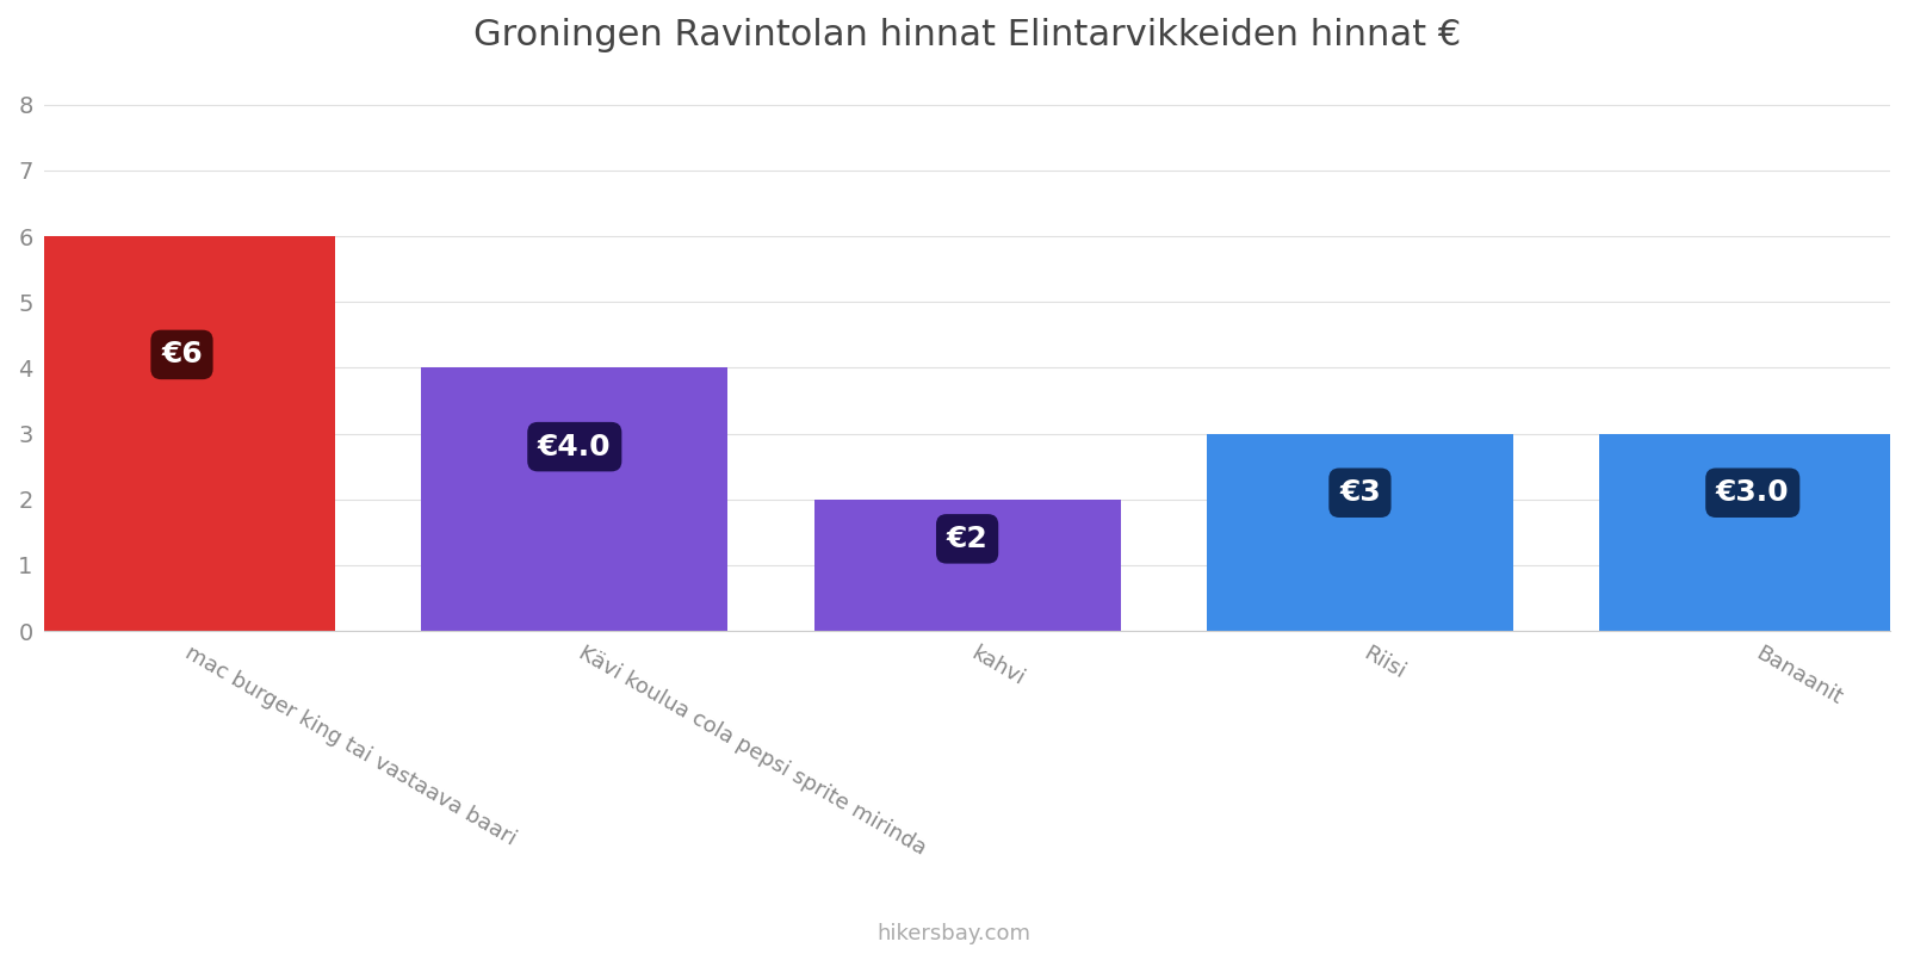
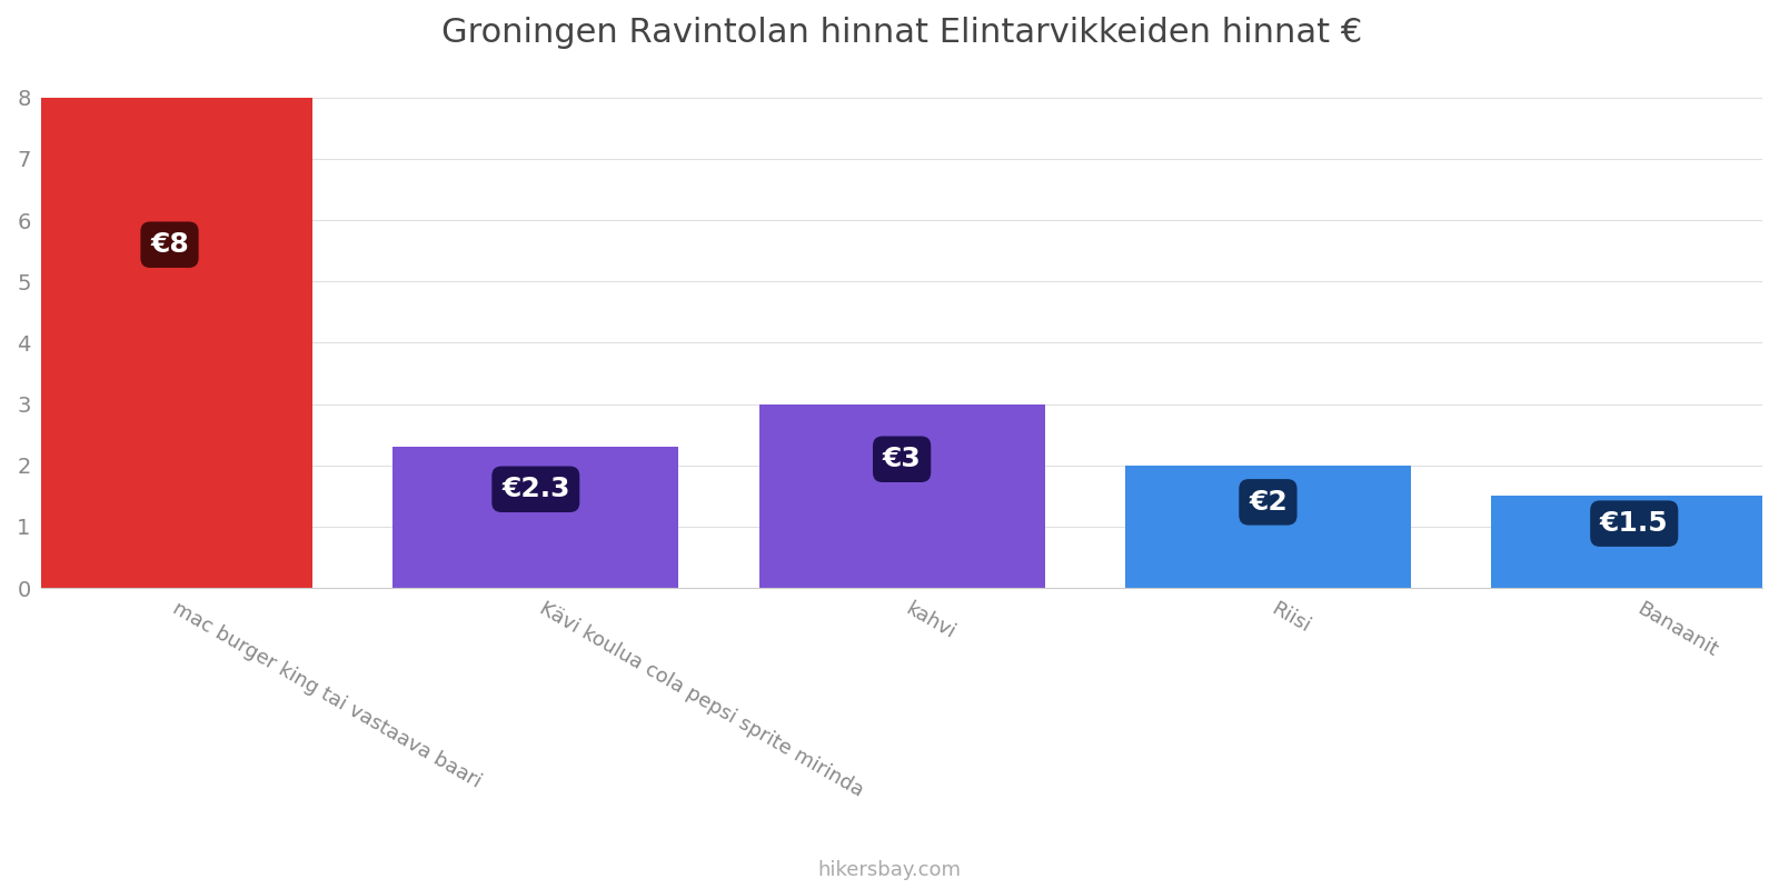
mac burger king tai vastaava baari: €6 -> €8
Kävi koulua cola pepsi sprite mirinda: €4.0 -> €2.3
kahvi: €2 -> €3
Riisi: €3 -> €2
Banaanit: €3.0 -> €1.5
